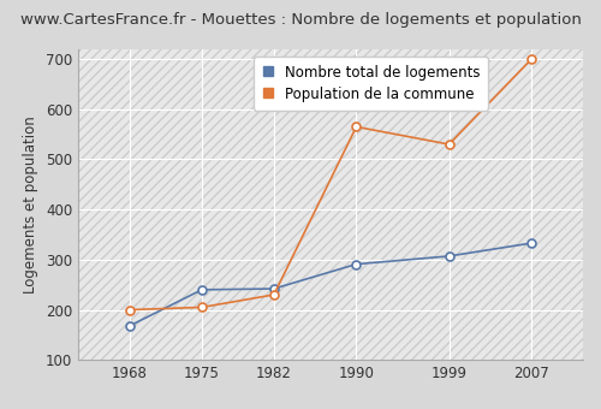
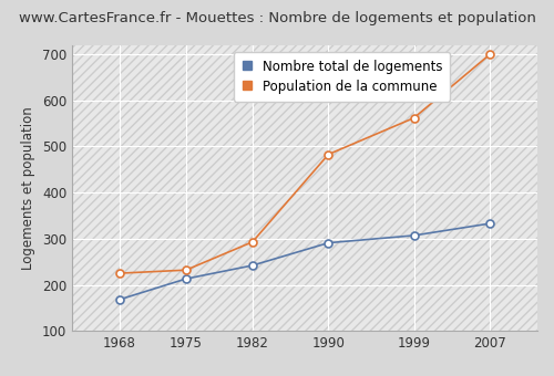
Population de la commune/1968: 200 -> 225
Nombre total de logements/1975: 240 -> 213
Population de la commune/1975: 205 -> 232
Population de la commune/1982: 230 -> 293
Population de la commune/1990: 565 -> 483
Population de la commune/1999: 530 -> 562
